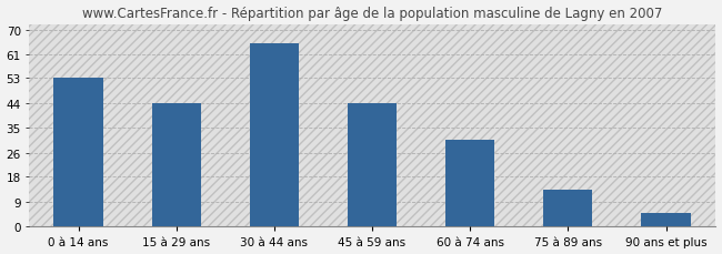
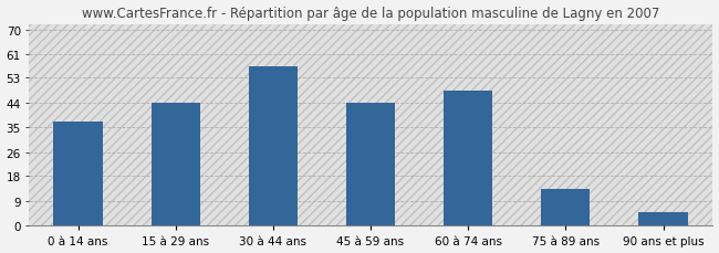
0 à 14 ans: 53 -> 37
30 à 44 ans: 65 -> 57
60 à 74 ans: 31 -> 48
